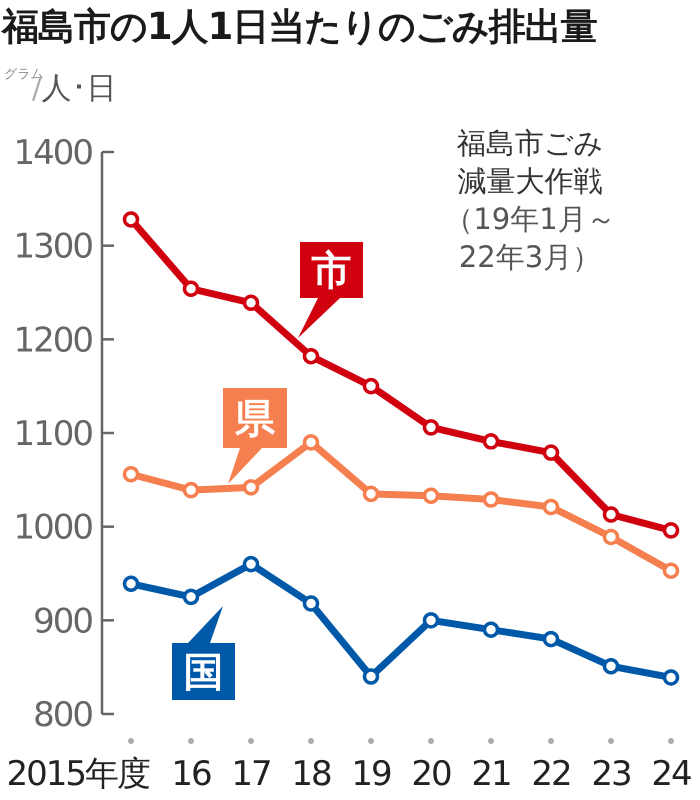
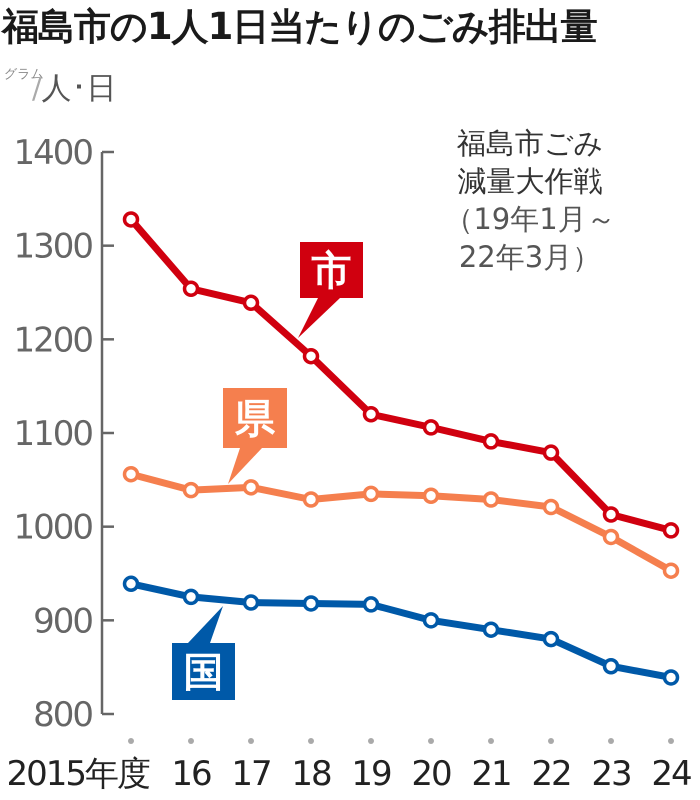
国/17: 960 -> 920
県/18: 1090 -> 1030
市/19: 1150 -> 1120
国/19: 840 -> 920
